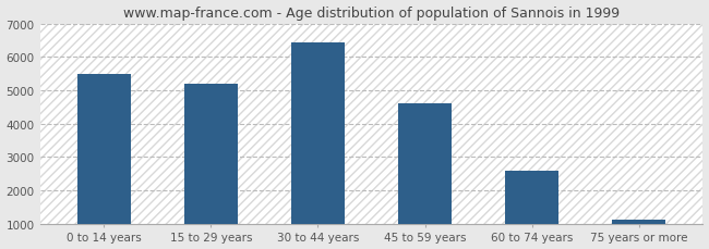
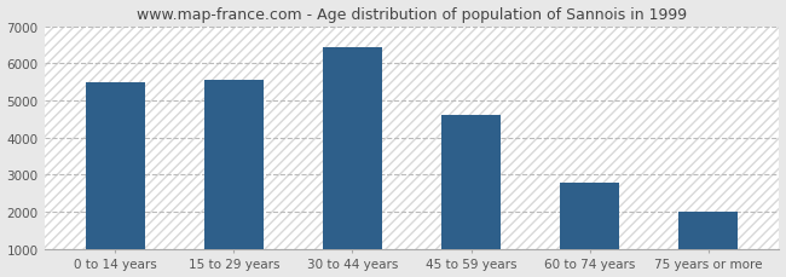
15 to 29 years: 5180 -> 5550
60 to 74 years: 2580 -> 2800
75 years or more: 1120 -> 2000
